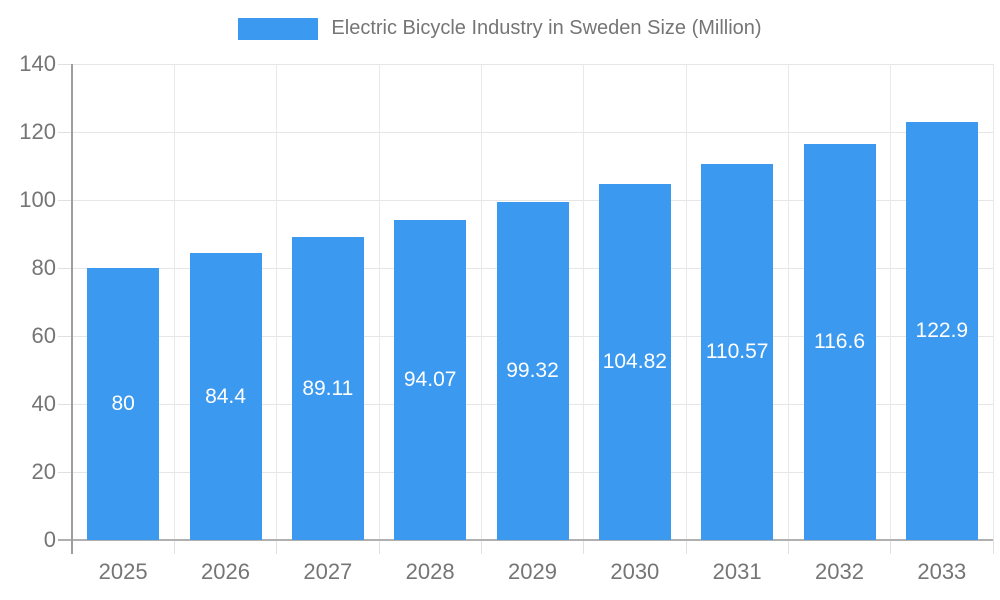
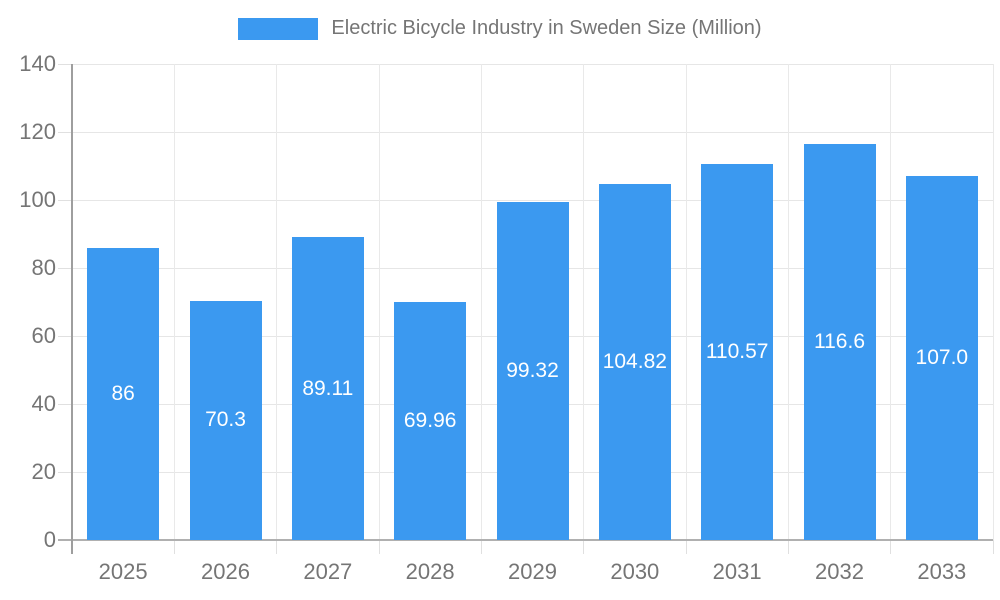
2025: 80 -> 86
2026: 84.4 -> 70.3
2028: 94.07 -> 69.96
2033: 122.9 -> 107.0
